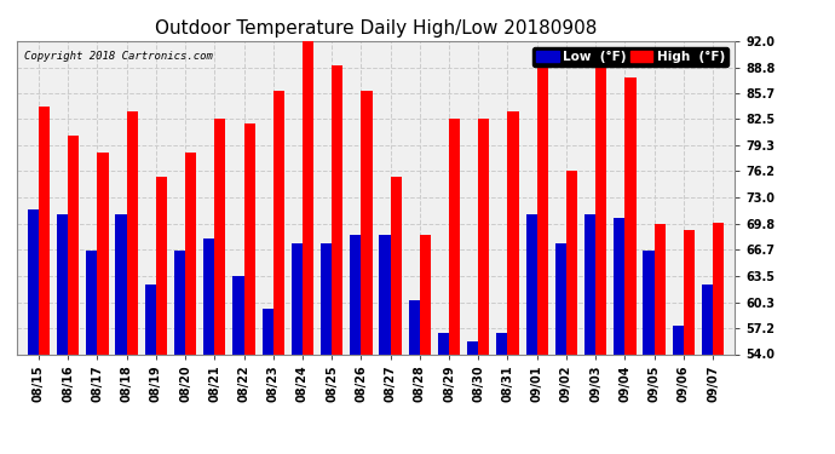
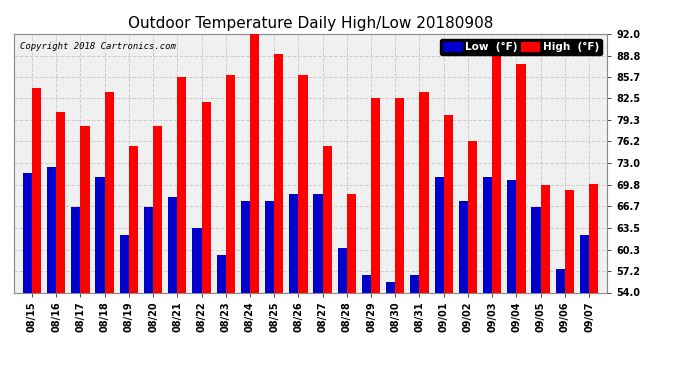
Low (°F)/08/16: 71.0 -> 72.4
High (°F)/08/21: 82.5 -> 85.6
High (°F)/09/01: 88.8 -> 80.0
